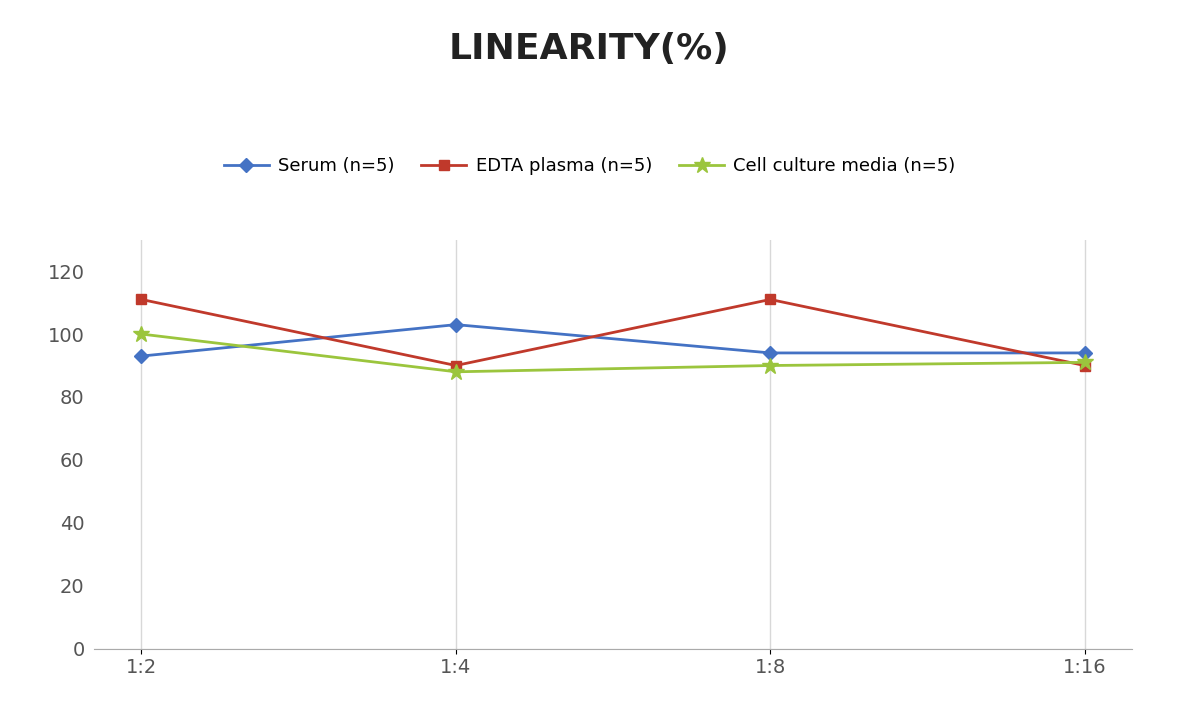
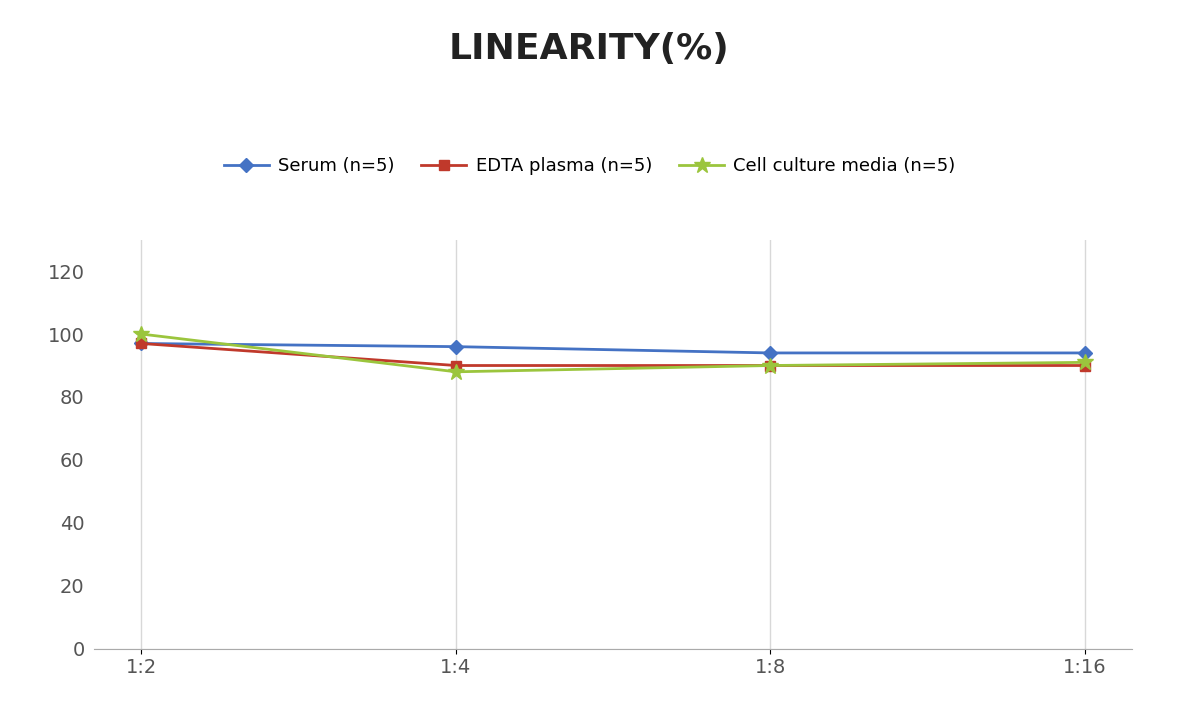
Serum (n=5)/1:2: 93 -> 97
EDTA plasma (n=5)/1:2: 111 -> 97
Serum (n=5)/1:4: 103 -> 96
EDTA plasma (n=5)/1:8: 111 -> 90
